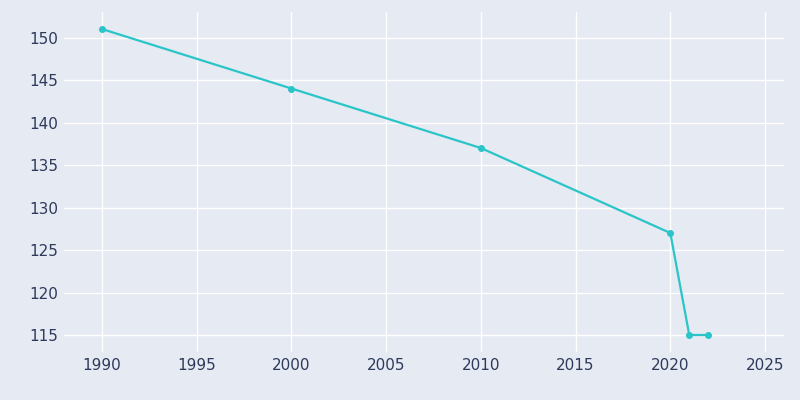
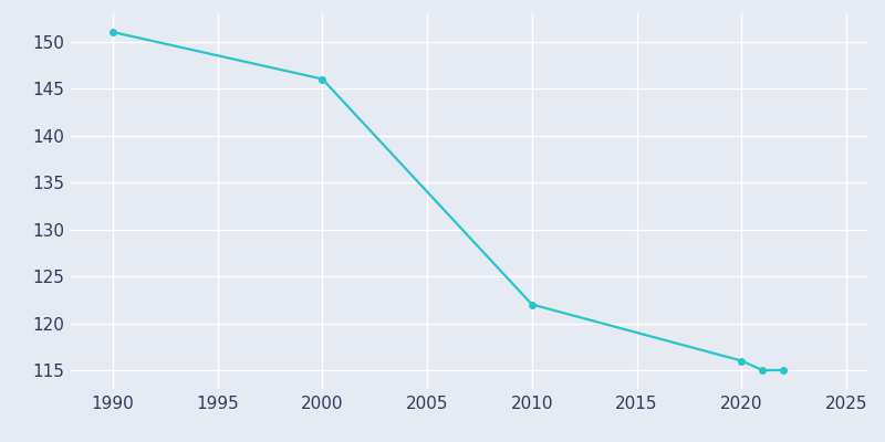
2000: 144 -> 146
2010: 137 -> 122
2020: 127 -> 116
